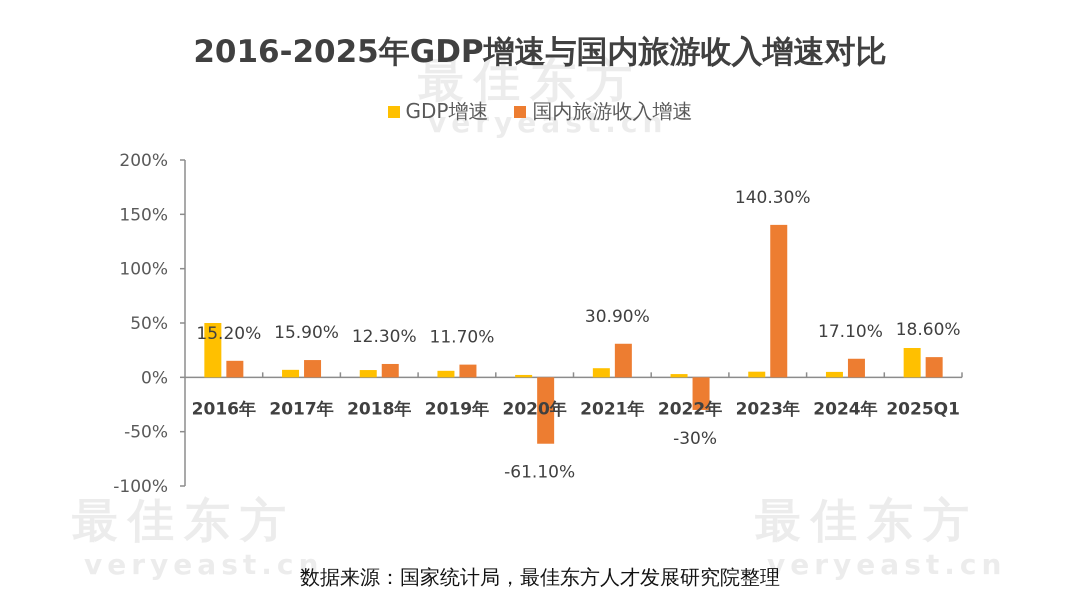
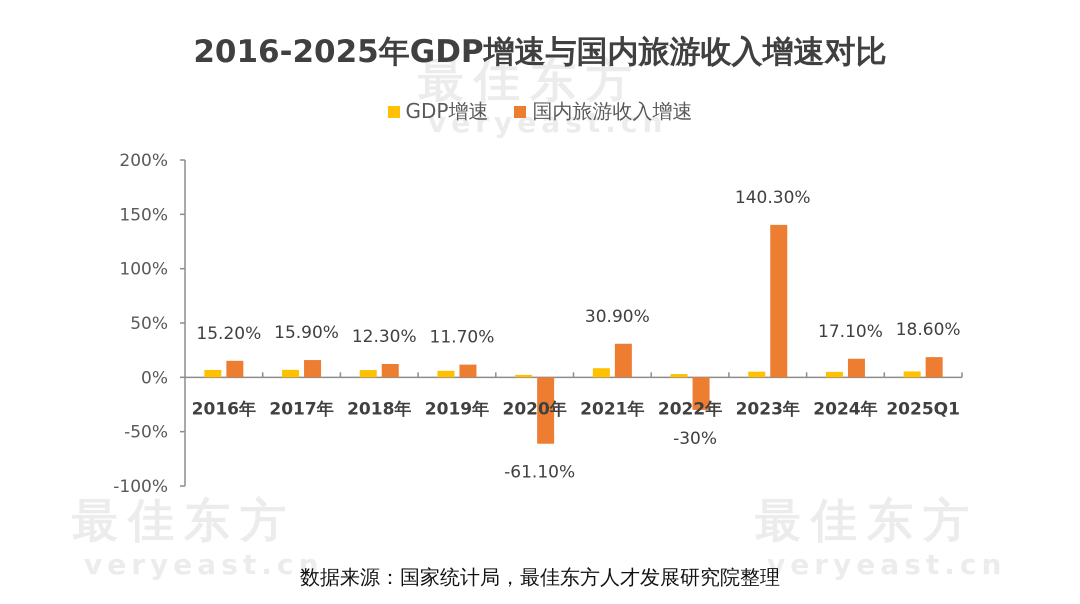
GDP增速/2016年: 50% -> 7%
GDP增速/2025Q1: 27% -> 5%
